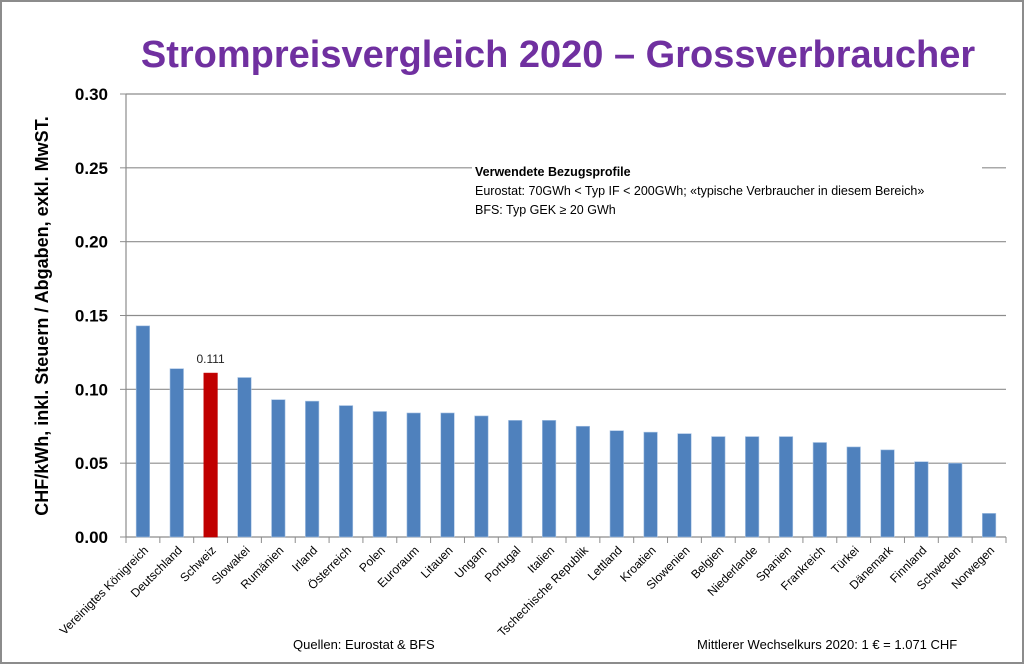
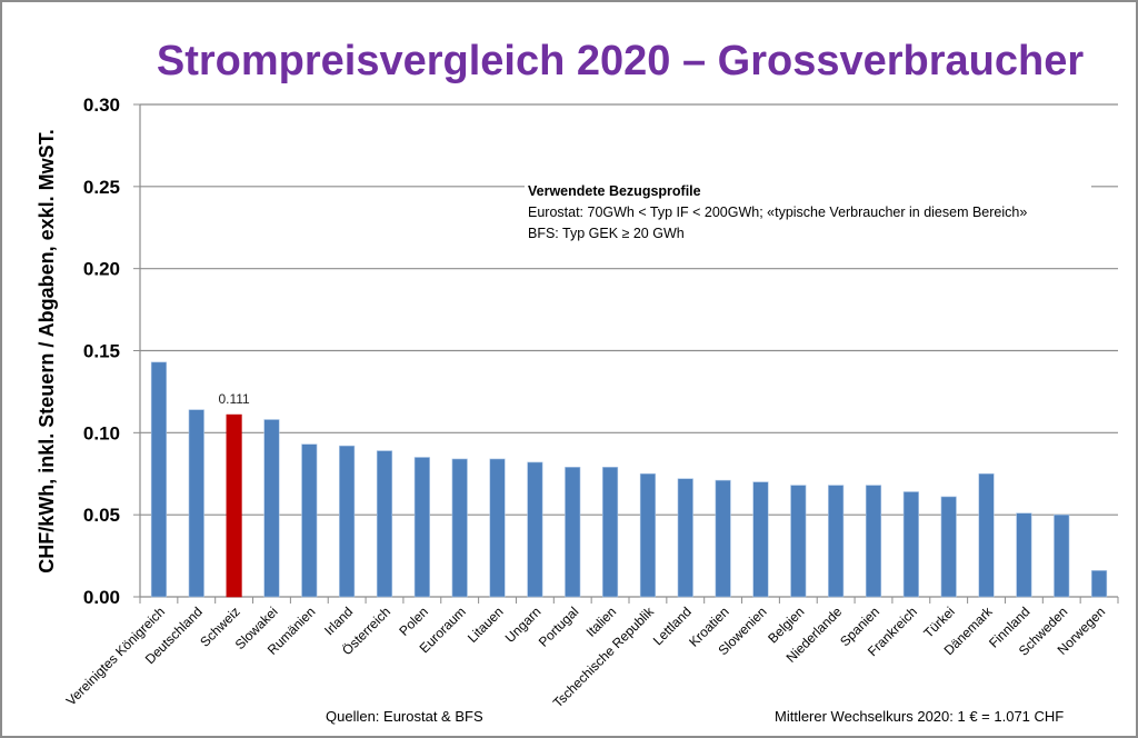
Dänemark: 0.059 -> 0.075
